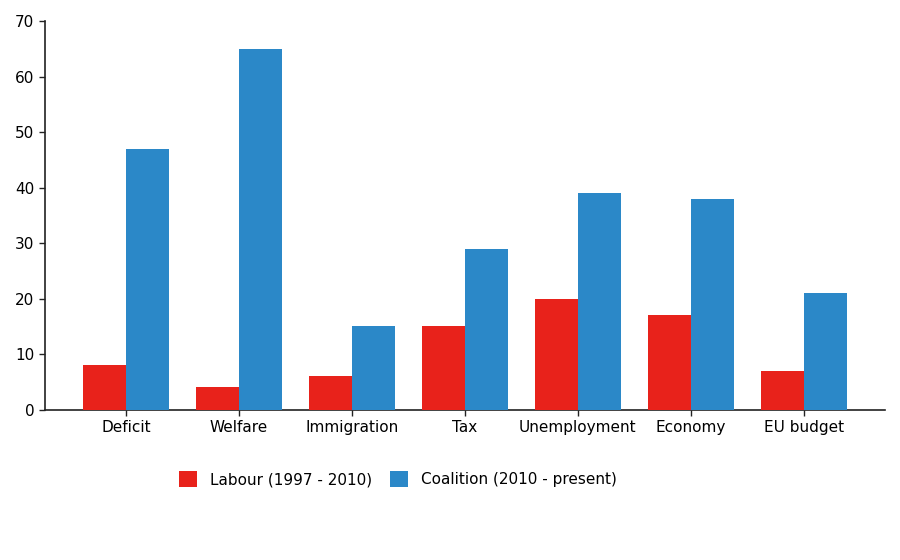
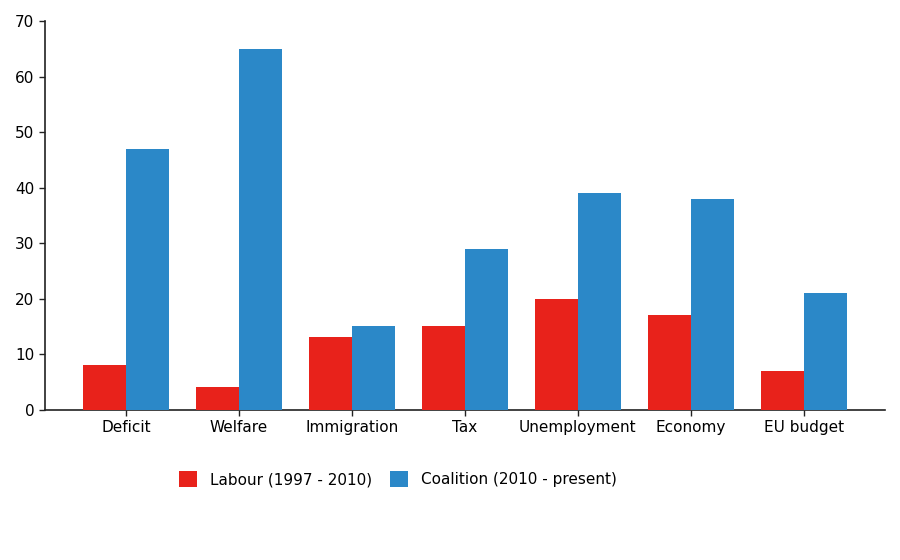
Labour (1997 - 2010)/Immigration: 6 -> 13
